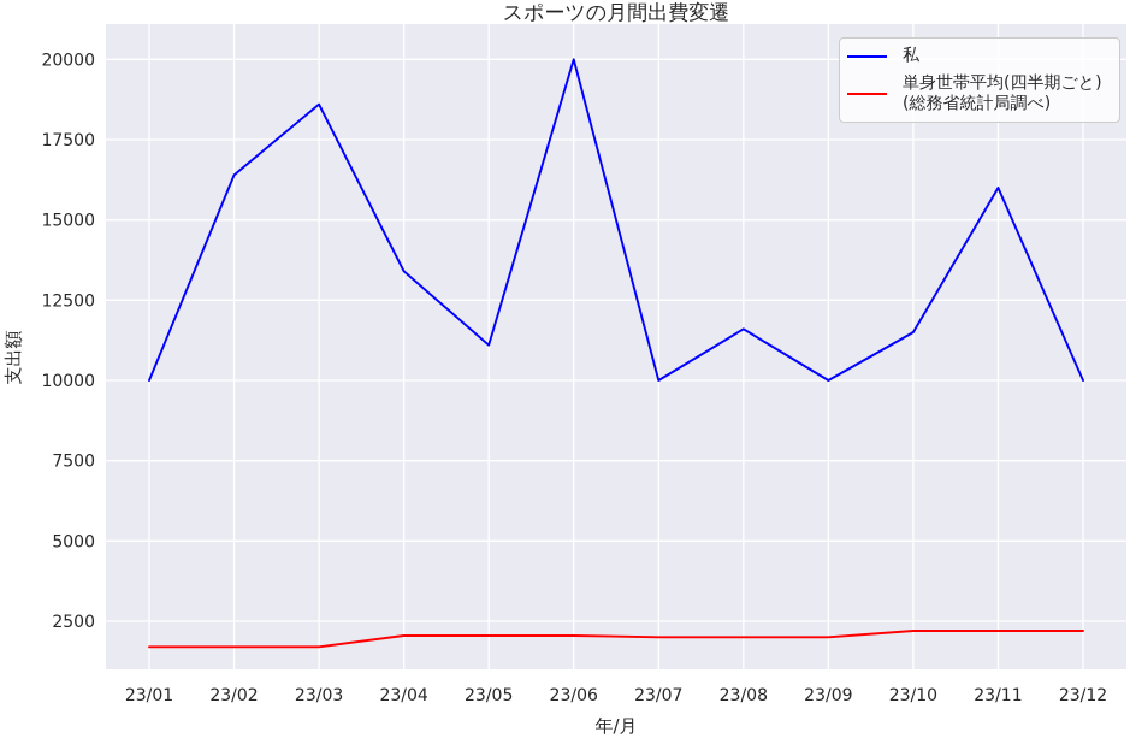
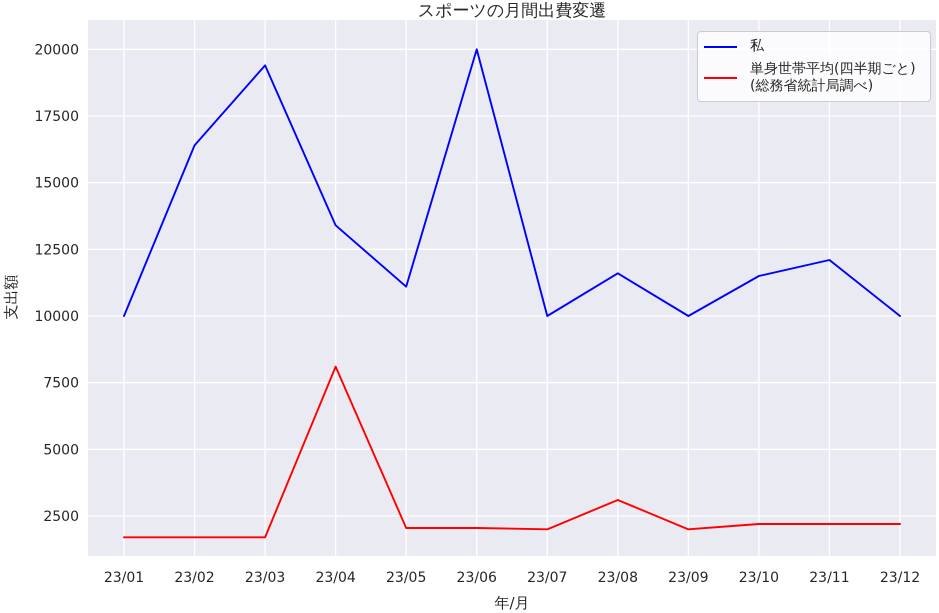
私/23/03: 18600 -> 19400
単身世帯平均(四半期ごと) (総務省統計局調べ)/23/04: 2000 -> 8100
単身世帯平均(四半期ごと) (総務省統計局調べ)/23/08: 2000 -> 3100
私/23/11: 16000 -> 12100
